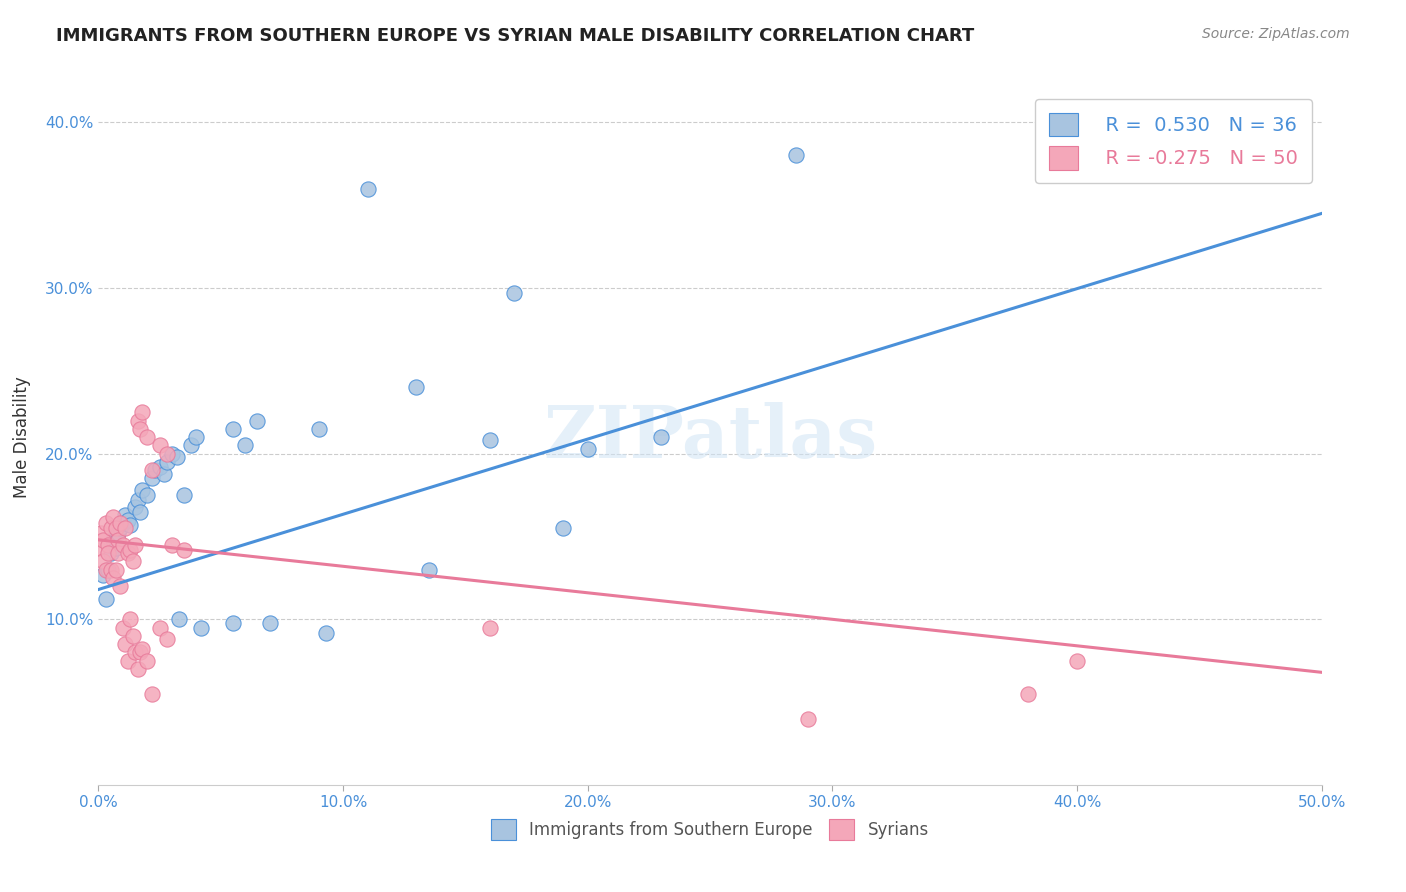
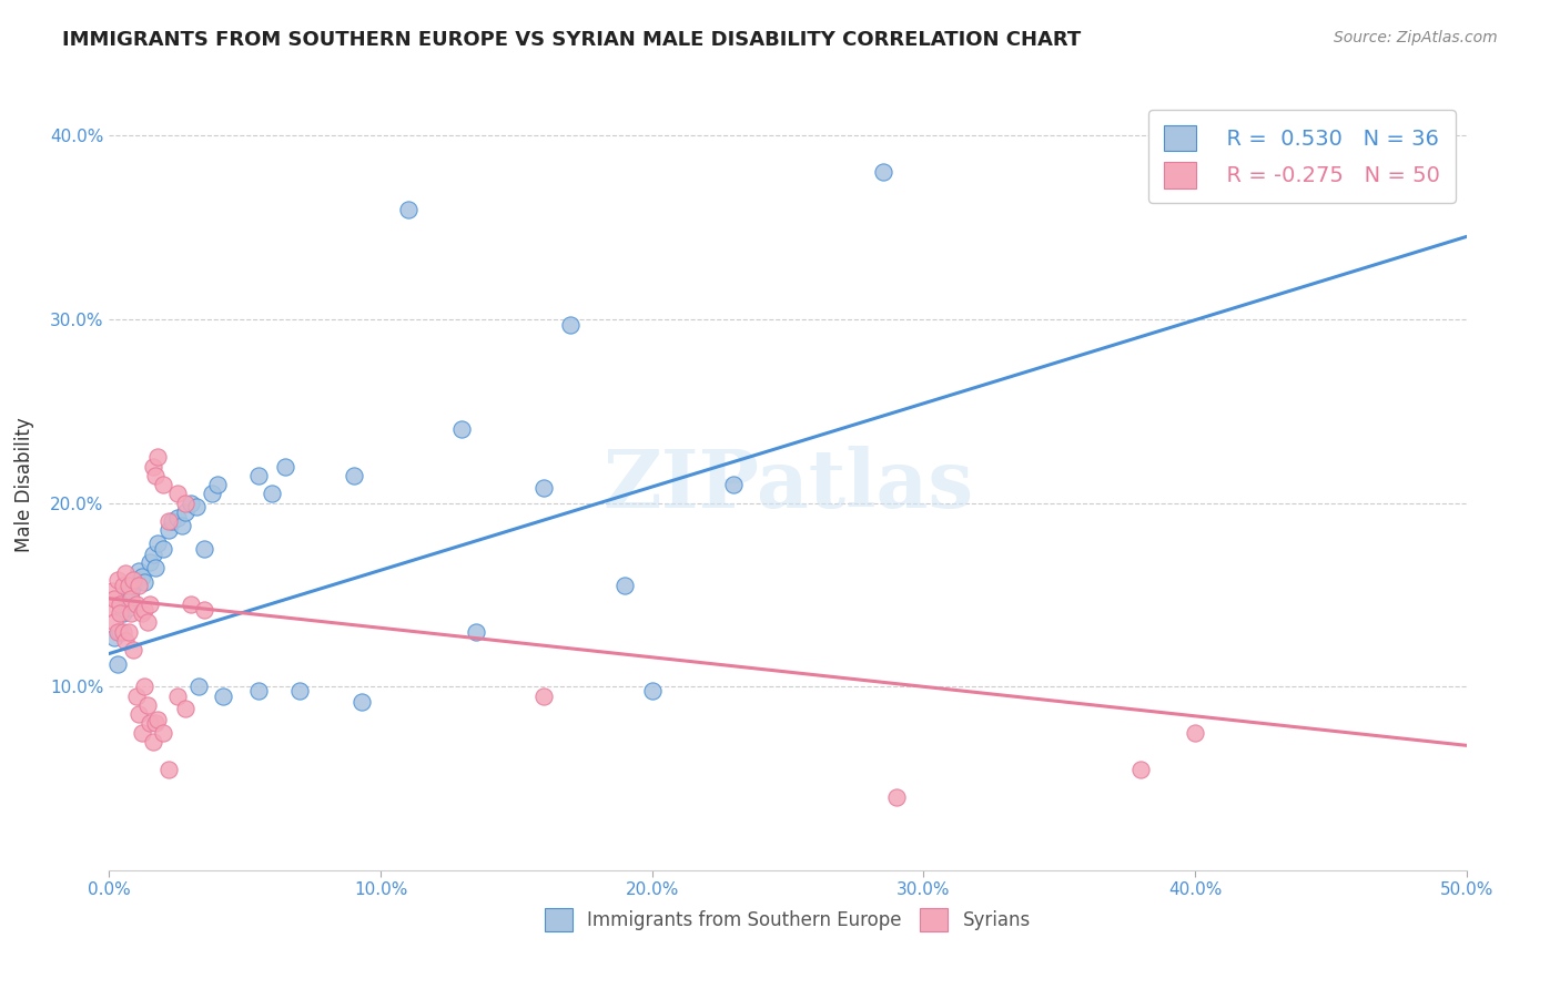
Immigrants from Southern Europe/20.0%: 20.3% -> 9.8%
